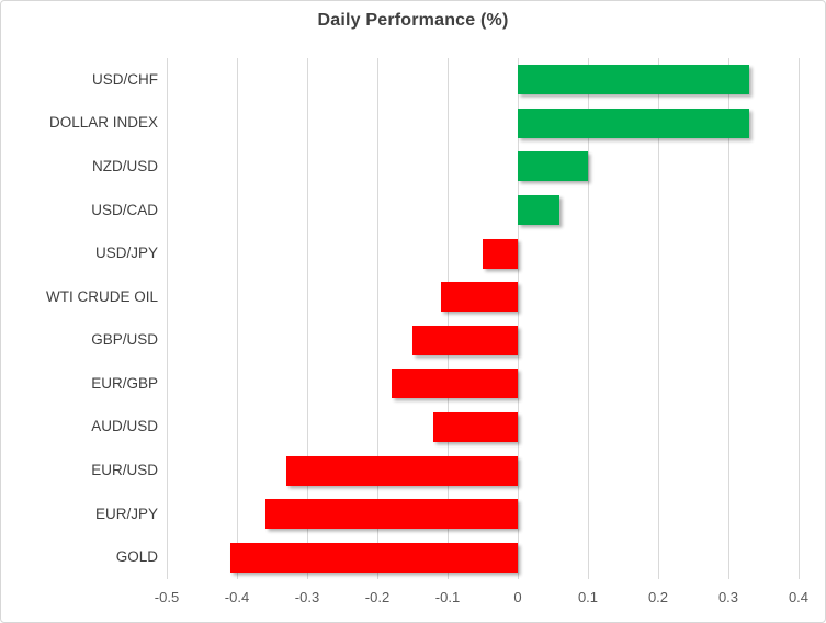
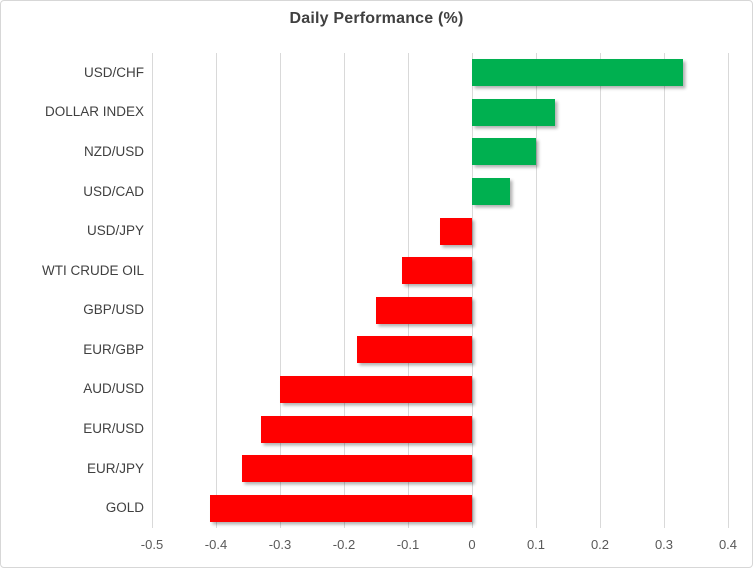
DOLLAR INDEX: 0.33 -> 0.13
AUD/USD: -0.12 -> -0.30
